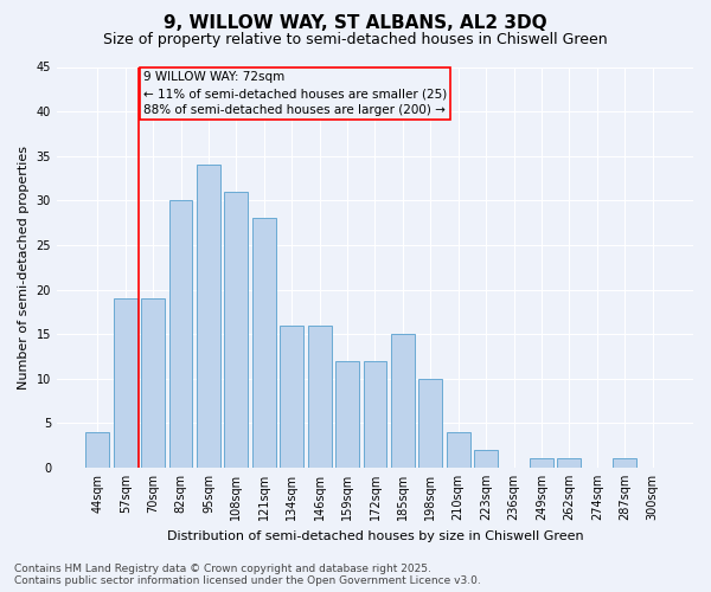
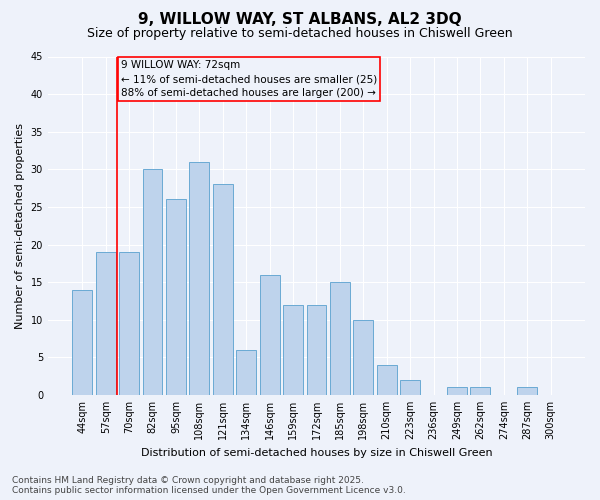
44sqm: 4 -> 14
95sqm: 34 -> 26
134sqm: 16 -> 6
